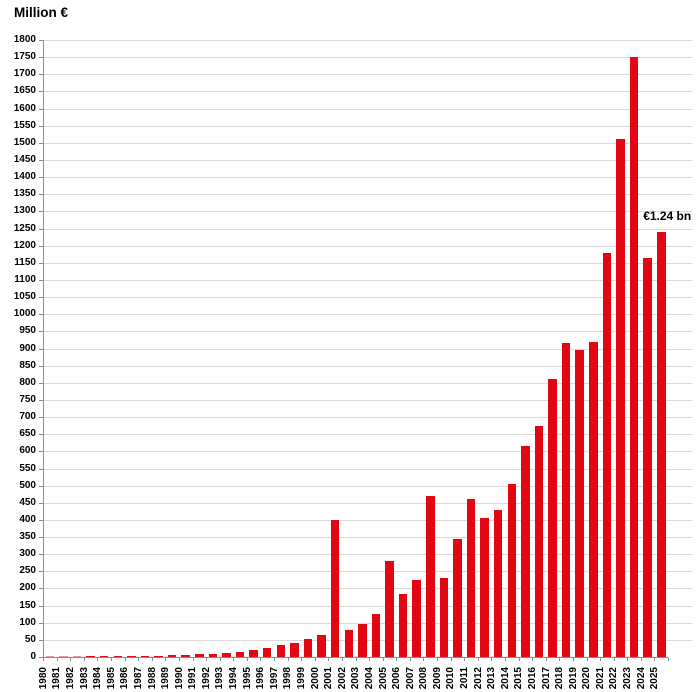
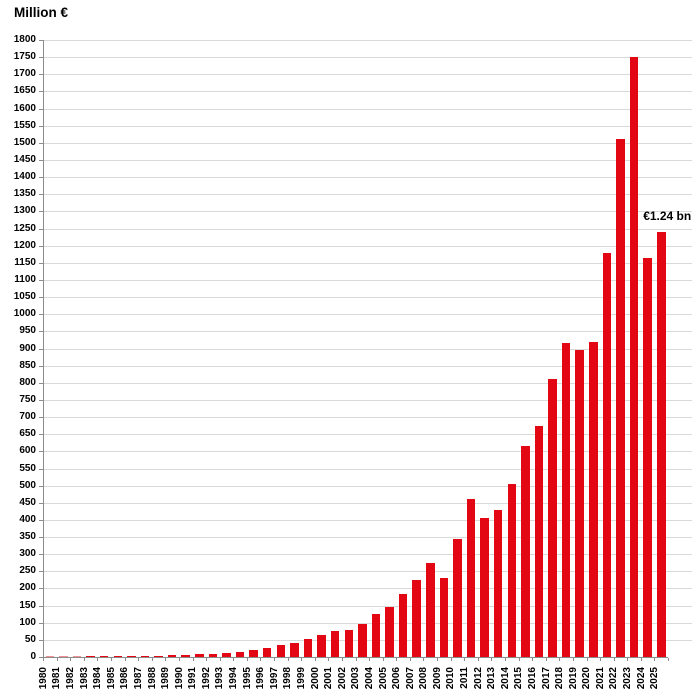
2001: 400 -> 80
2005: 280 -> 140
2008: 470 -> 280
